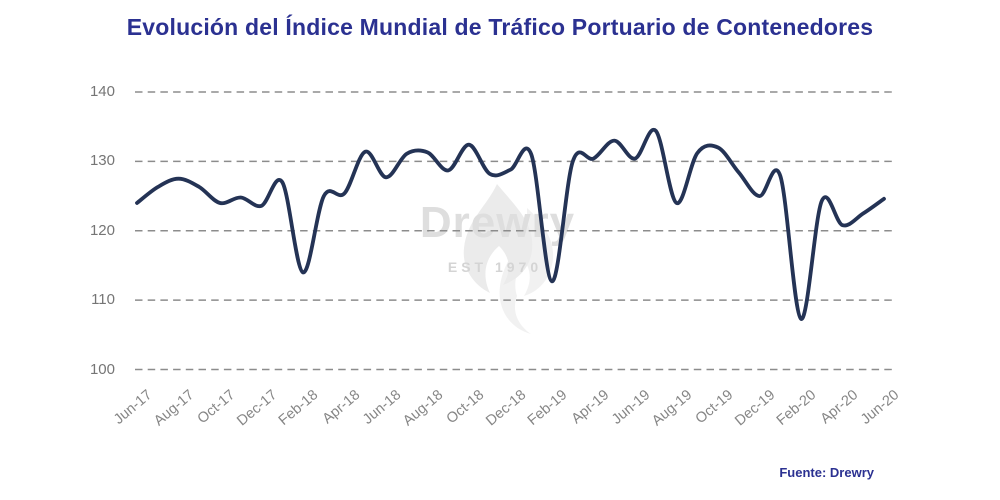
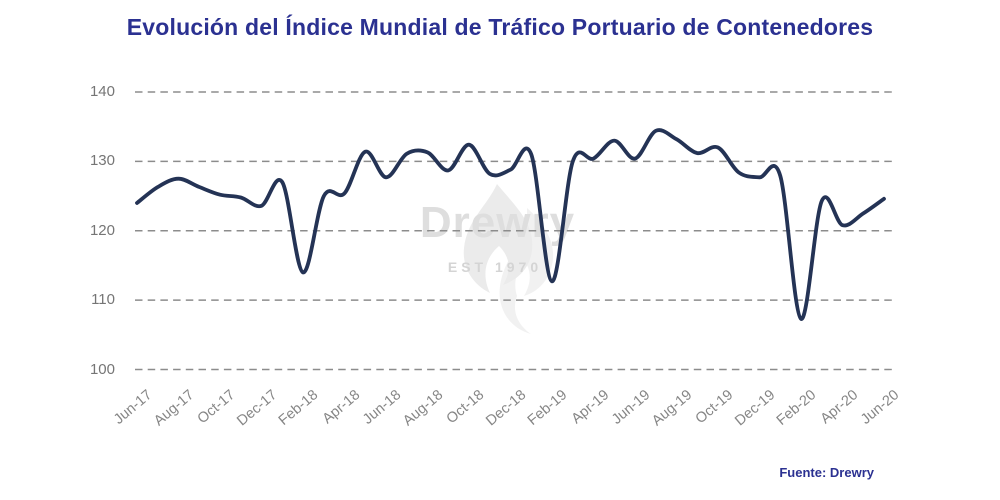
Oct-17: 124 -> 125
Aug-19: 124 -> 133
Dec-19: 125 -> 128
